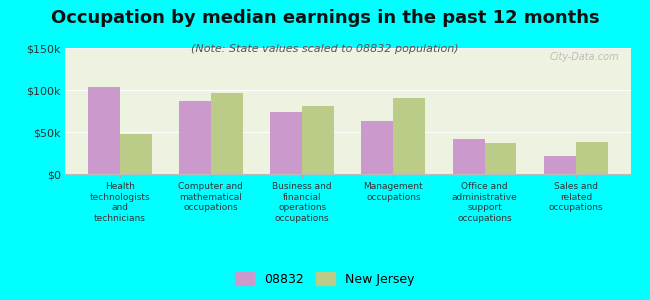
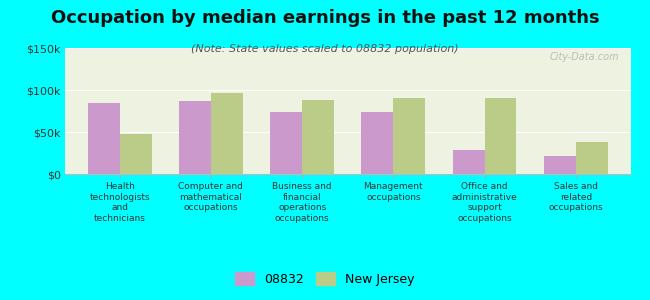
08832/Health technologists and technicians: $103k -> $84k
New Jersey/Business and financial operations occupations: $81k -> $88k
08832/Management occupations: $63k -> $74k
08832/Office and administrative support occupations: $42k -> $28k
New Jersey/Office and administrative support occupations: $37k -> $90k
